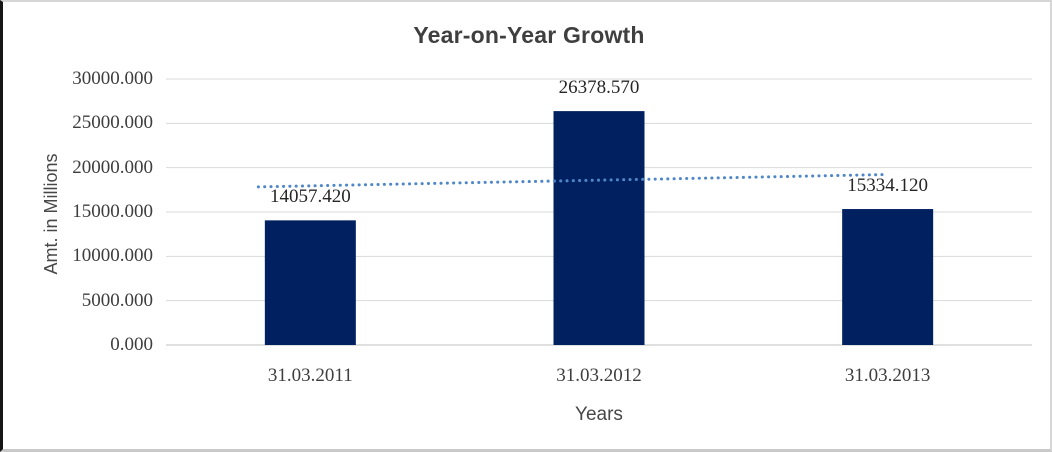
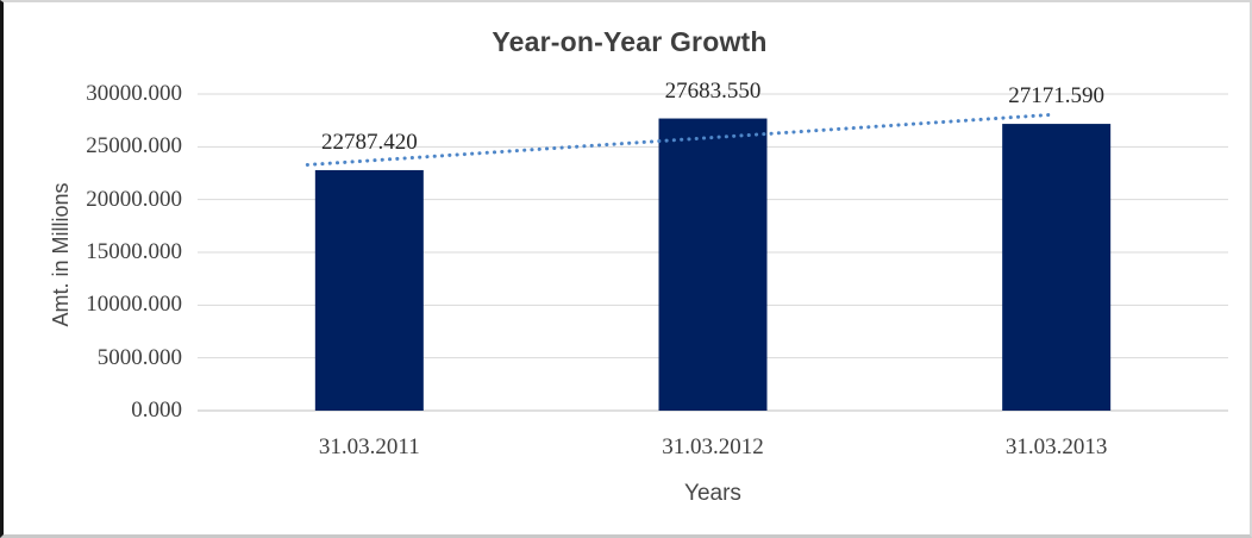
31.03.2011: 14057.420 -> 22787.420
31.03.2012: 26378.570 -> 27683.550
31.03.2013: 15334.120 -> 27171.590
